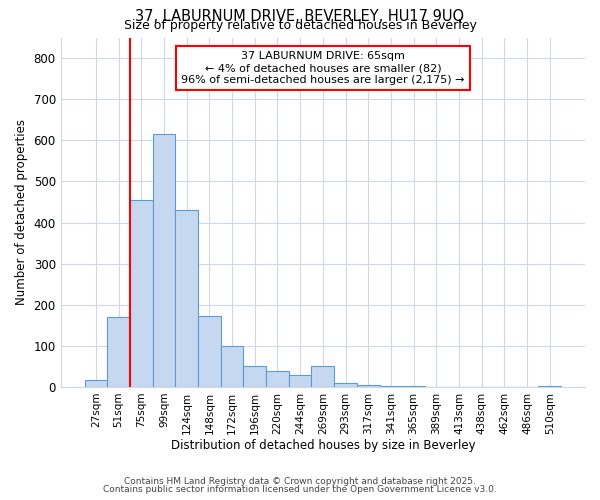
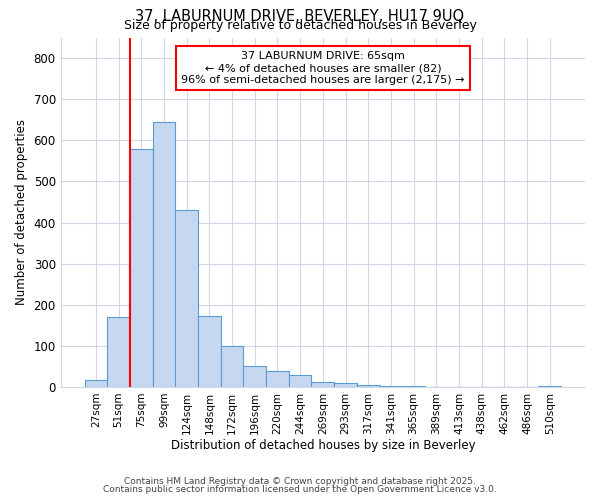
75sqm: 455 -> 580
99sqm: 615 -> 645
269sqm: 50 -> 11
